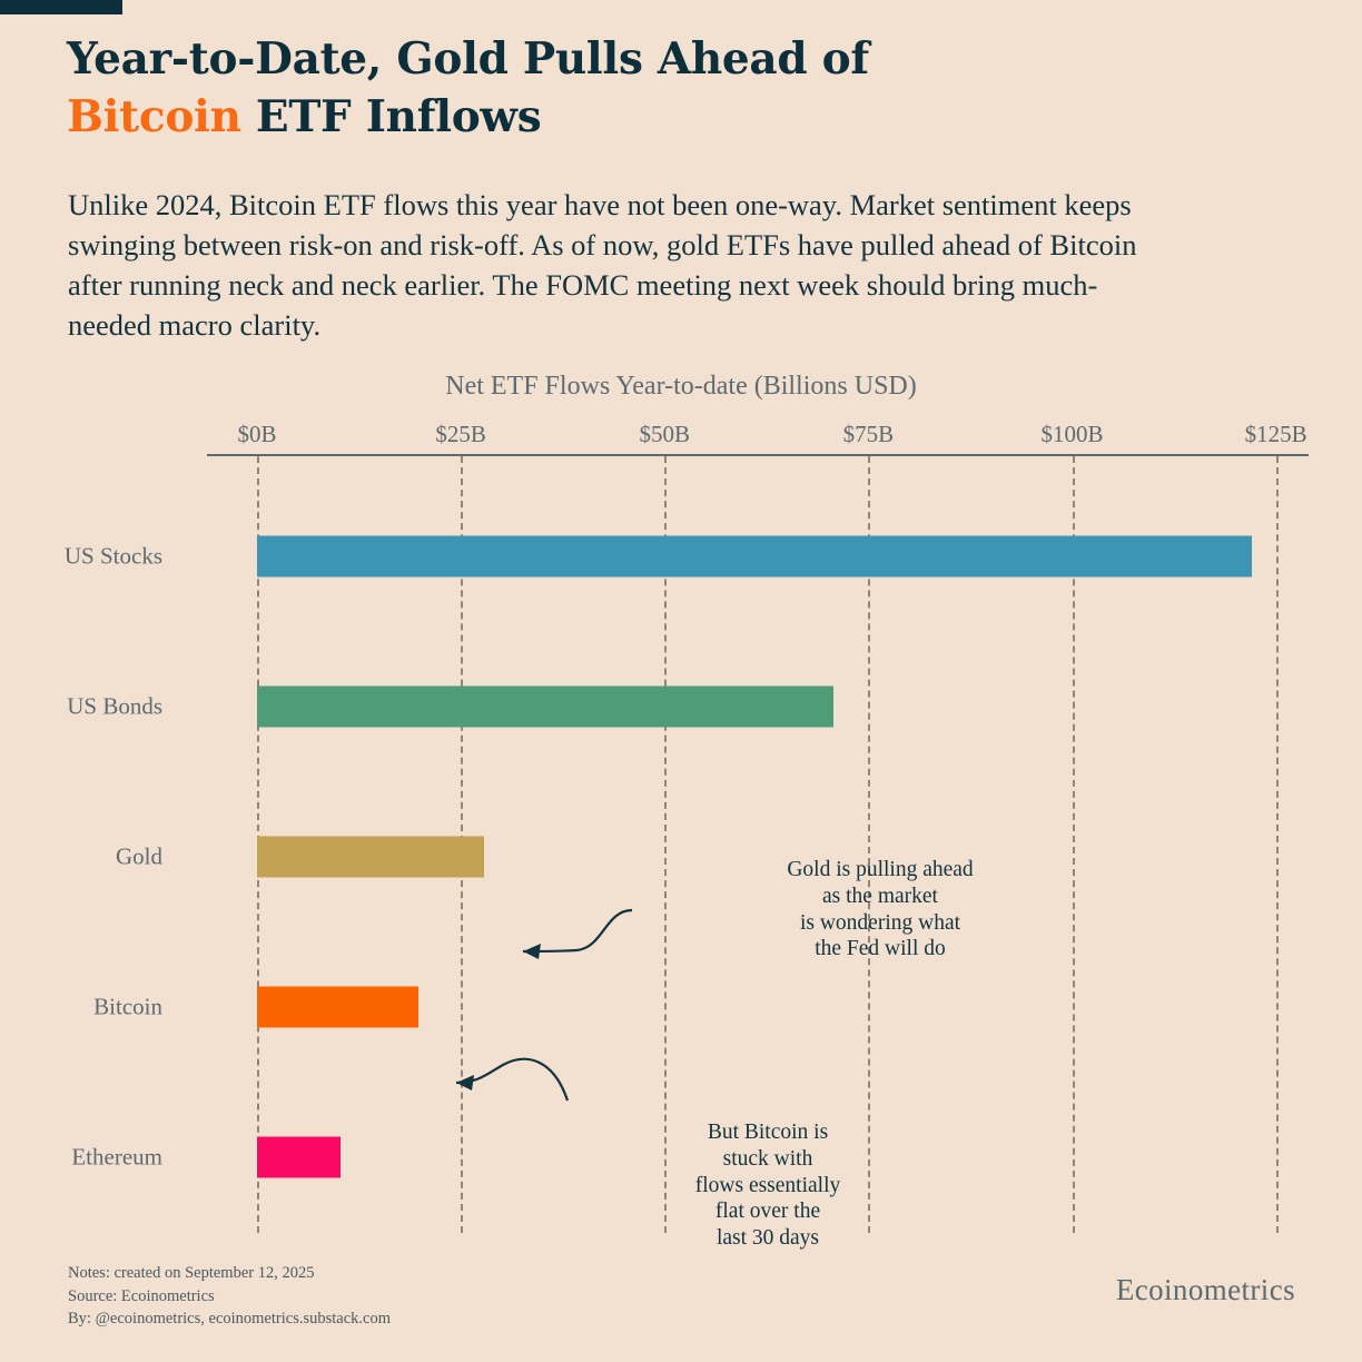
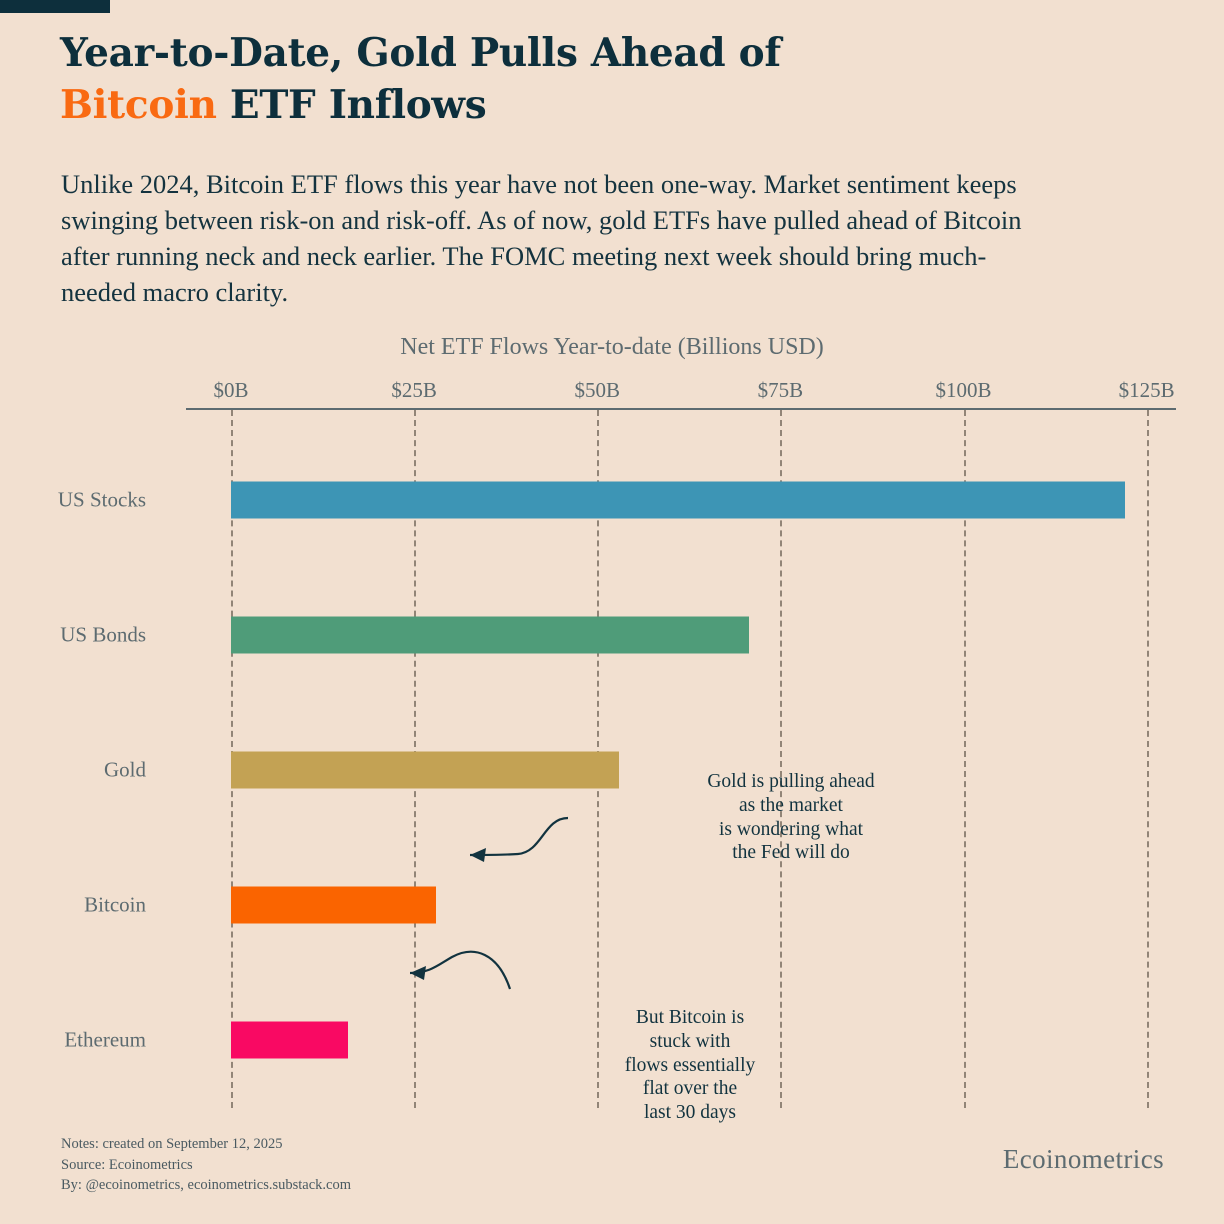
Gold: $28B -> $53B
Bitcoin: $20B -> $28B
Ethereum: $10B -> $16B
